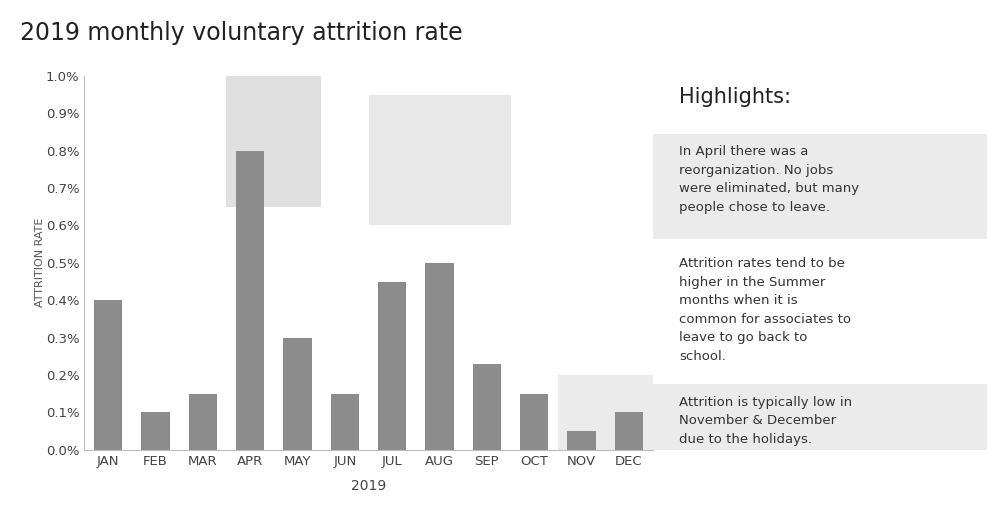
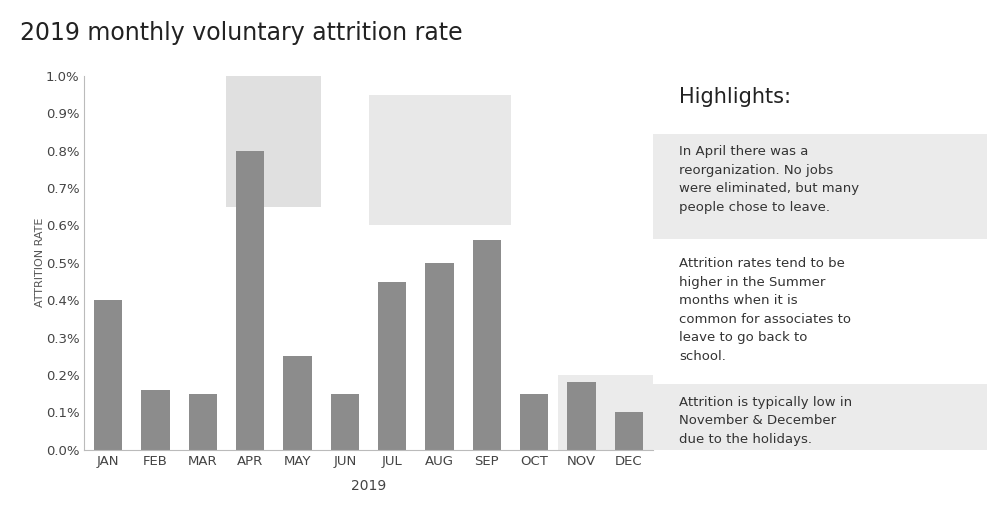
FEB: 0.10% -> 0.16%
MAY: 0.30% -> 0.25%
SEP: 0.23% -> 0.56%
NOV: 0.05% -> 0.18%
